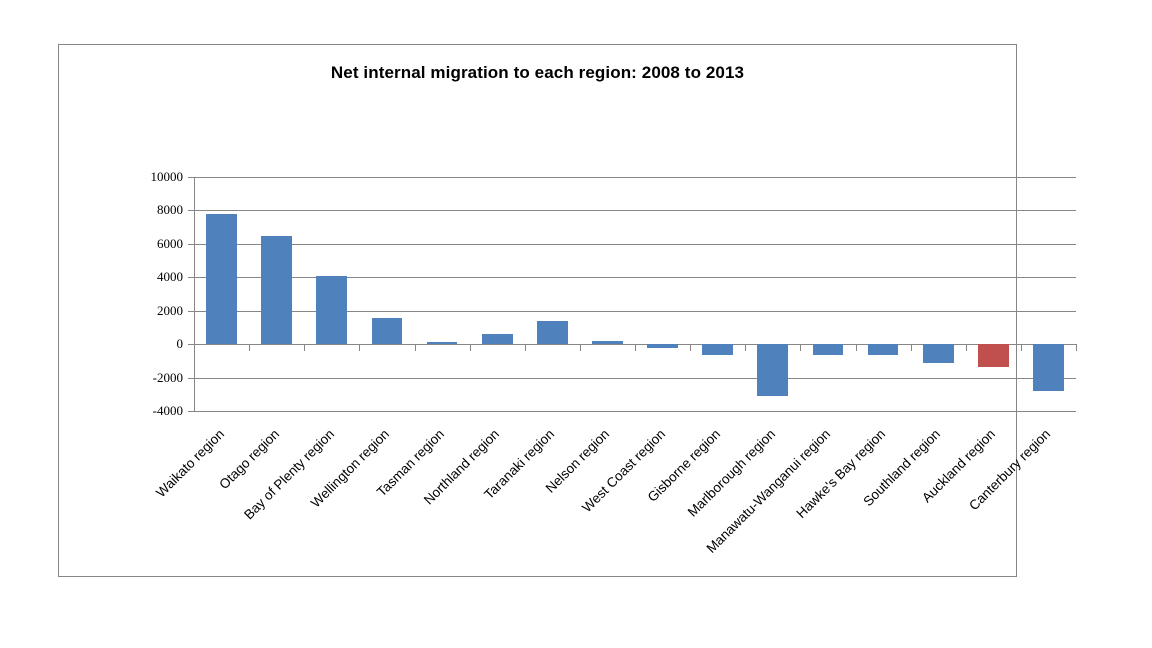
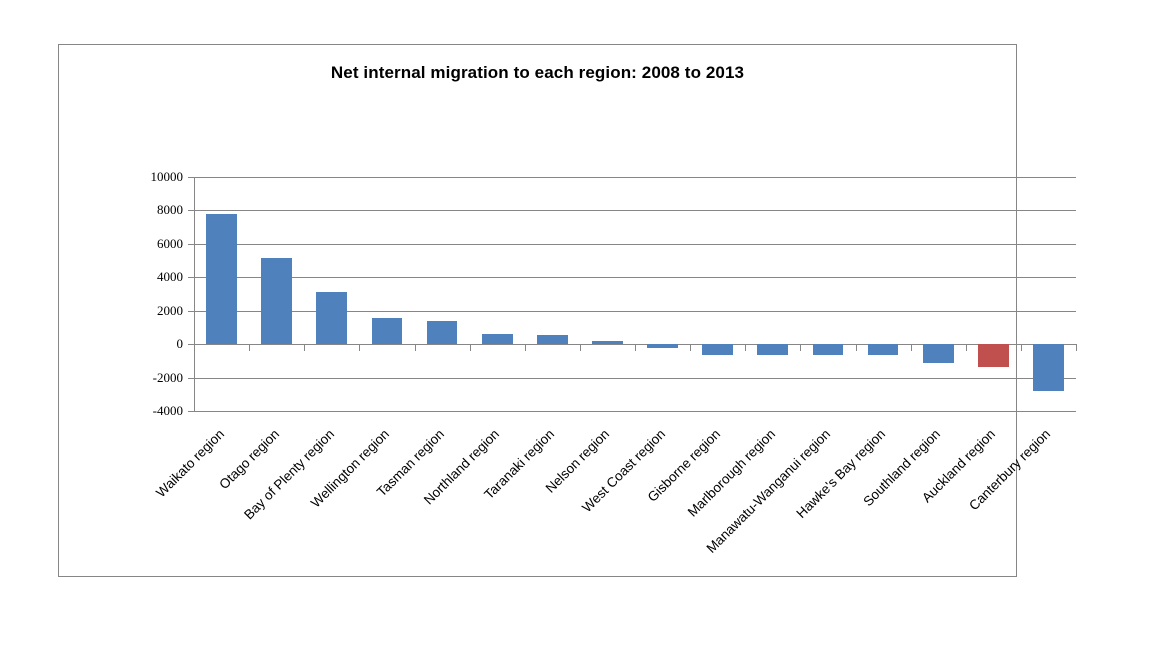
Otago region: 6500 -> 5200
Bay of Plenty region: 4100 -> 3100
Tasman region: 100 -> 1400
Taranaki region: 1400 -> 500
Marlborough region: -3100 -> -600
